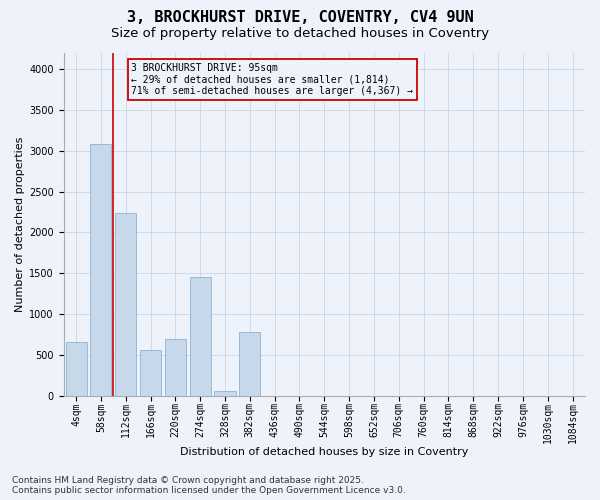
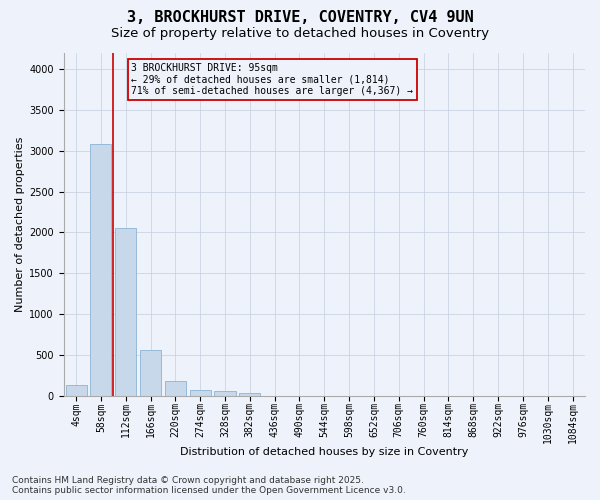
4sqm: 660 -> 130
112sqm: 2240 -> 2060
220sqm: 700 -> 180
274sqm: 1460 -> 80
382sqm: 780 -> 40
